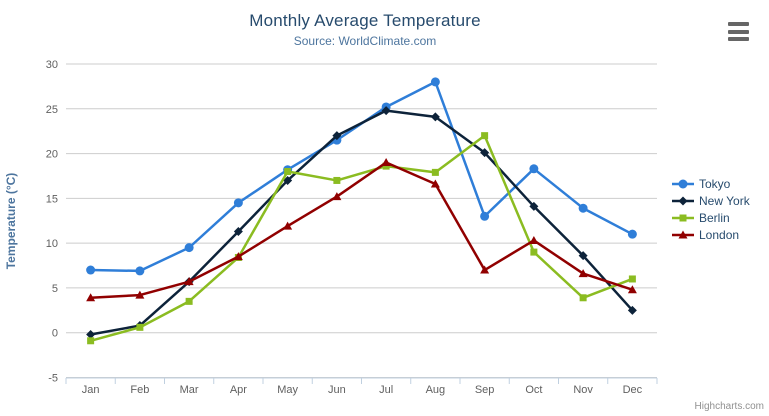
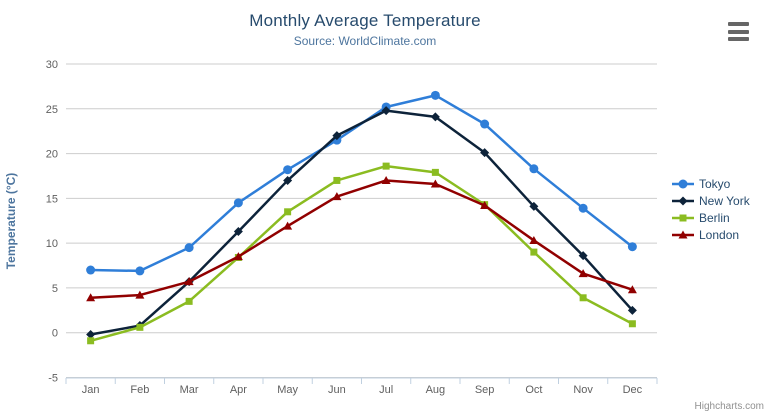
Berlin/May: 18 -> 14
London/Jul: 19 -> 17
Tokyo/Aug: 28 -> 26
Tokyo/Sep: 13 -> 23
Berlin/Sep: 22 -> 14
London/Sep: 7 -> 14
Tokyo/Dec: 11 -> 10
Berlin/Dec: 6 -> 1
